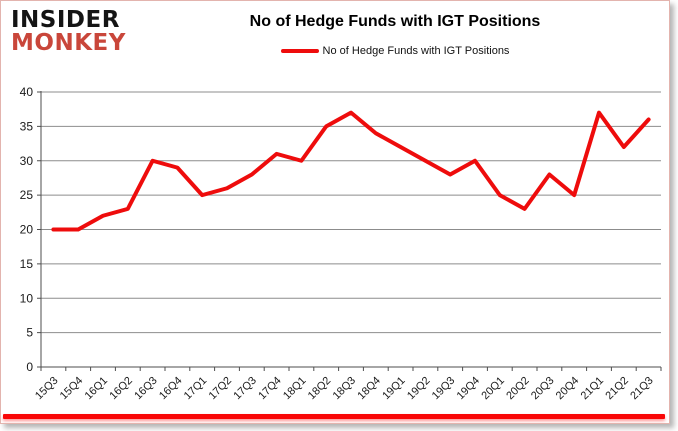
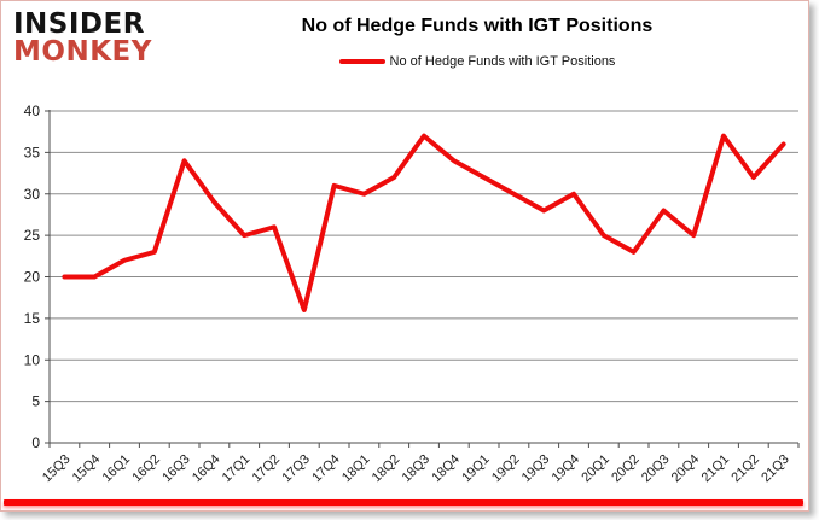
16Q3: 30 -> 34
17Q3: 28 -> 16
18Q2: 35 -> 32
